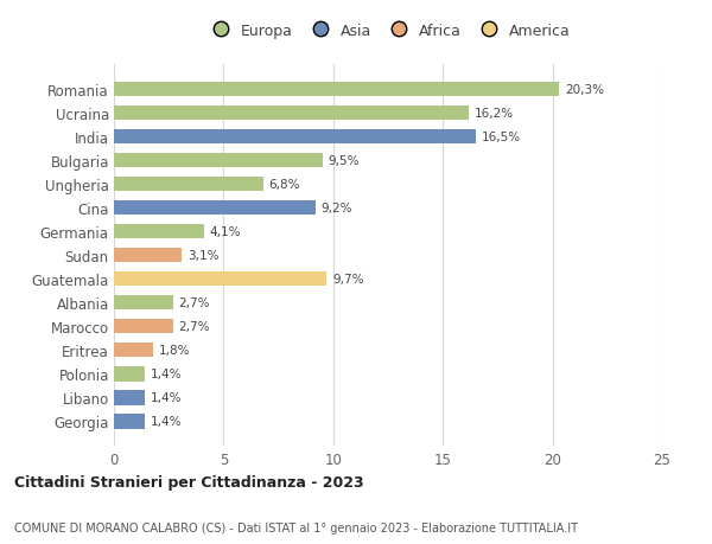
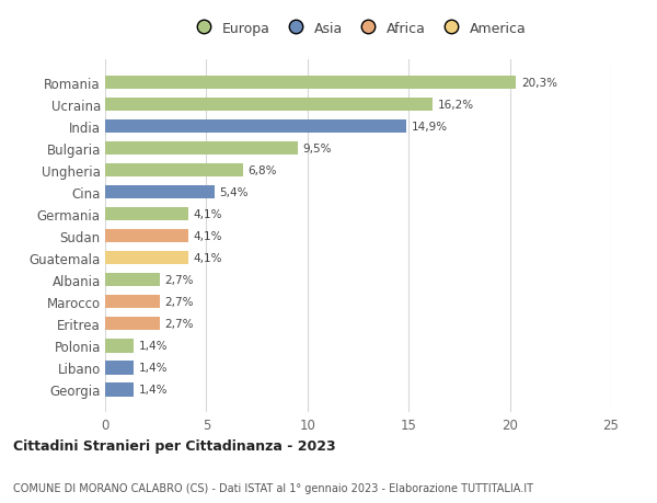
India: 16,5% -> 14,9%
Cina: 9,2% -> 5,4%
Sudan: 3,1% -> 4,1%
Guatemala: 9,7% -> 4,1%
Eritrea: 1,8% -> 2,7%
